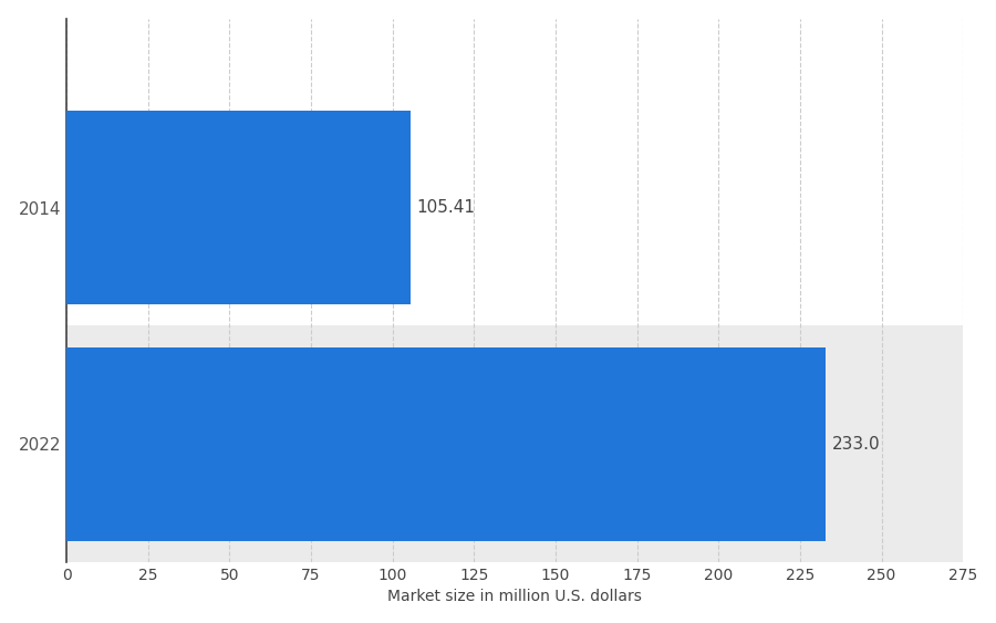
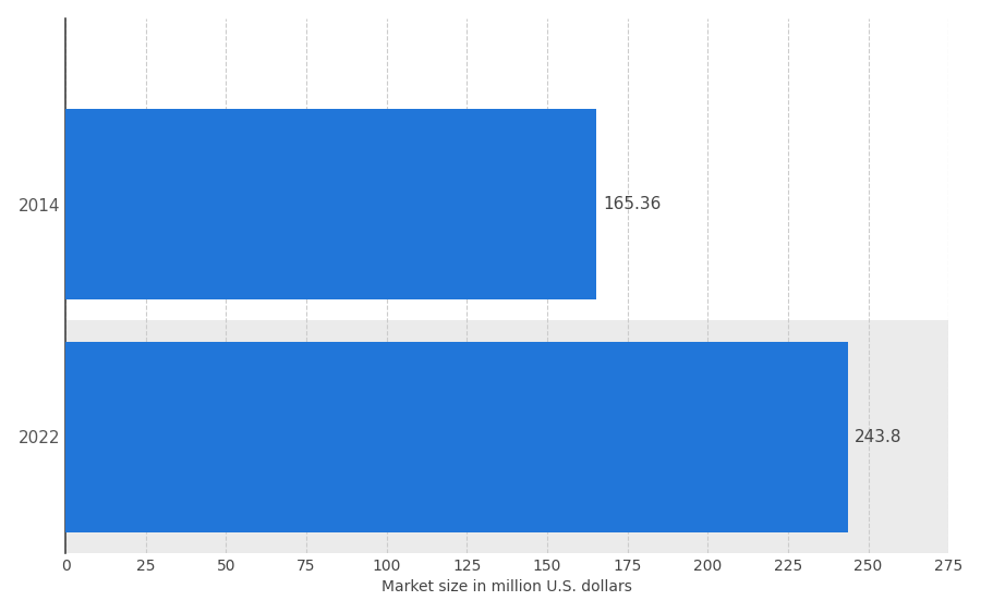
2014: 105.41 -> 165.36
2022: 233.0 -> 243.8
